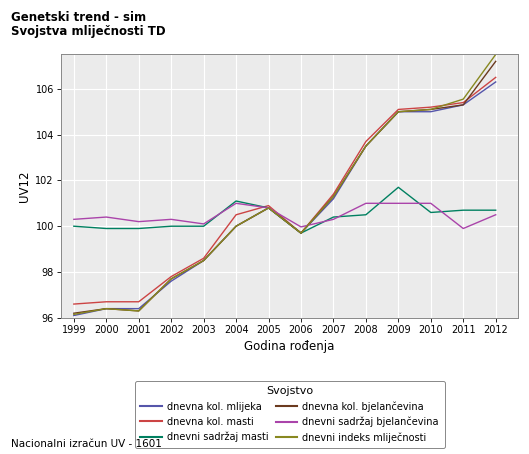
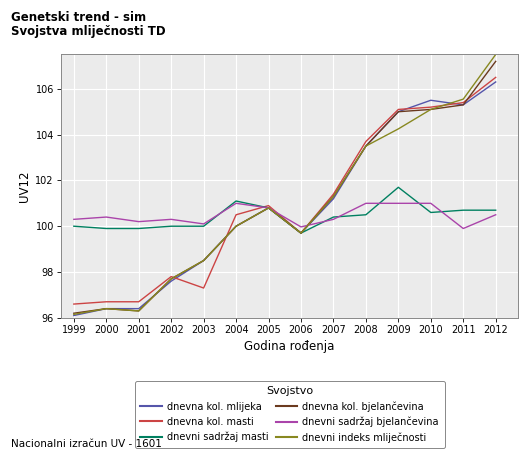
dnevna kol. masti/2003: 98.6 -> 97.3
dnevni indeks mliječnosti/2009: 105.00 -> 104.25
dnevna kol. mlijeka/2010: 105.0 -> 105.5
